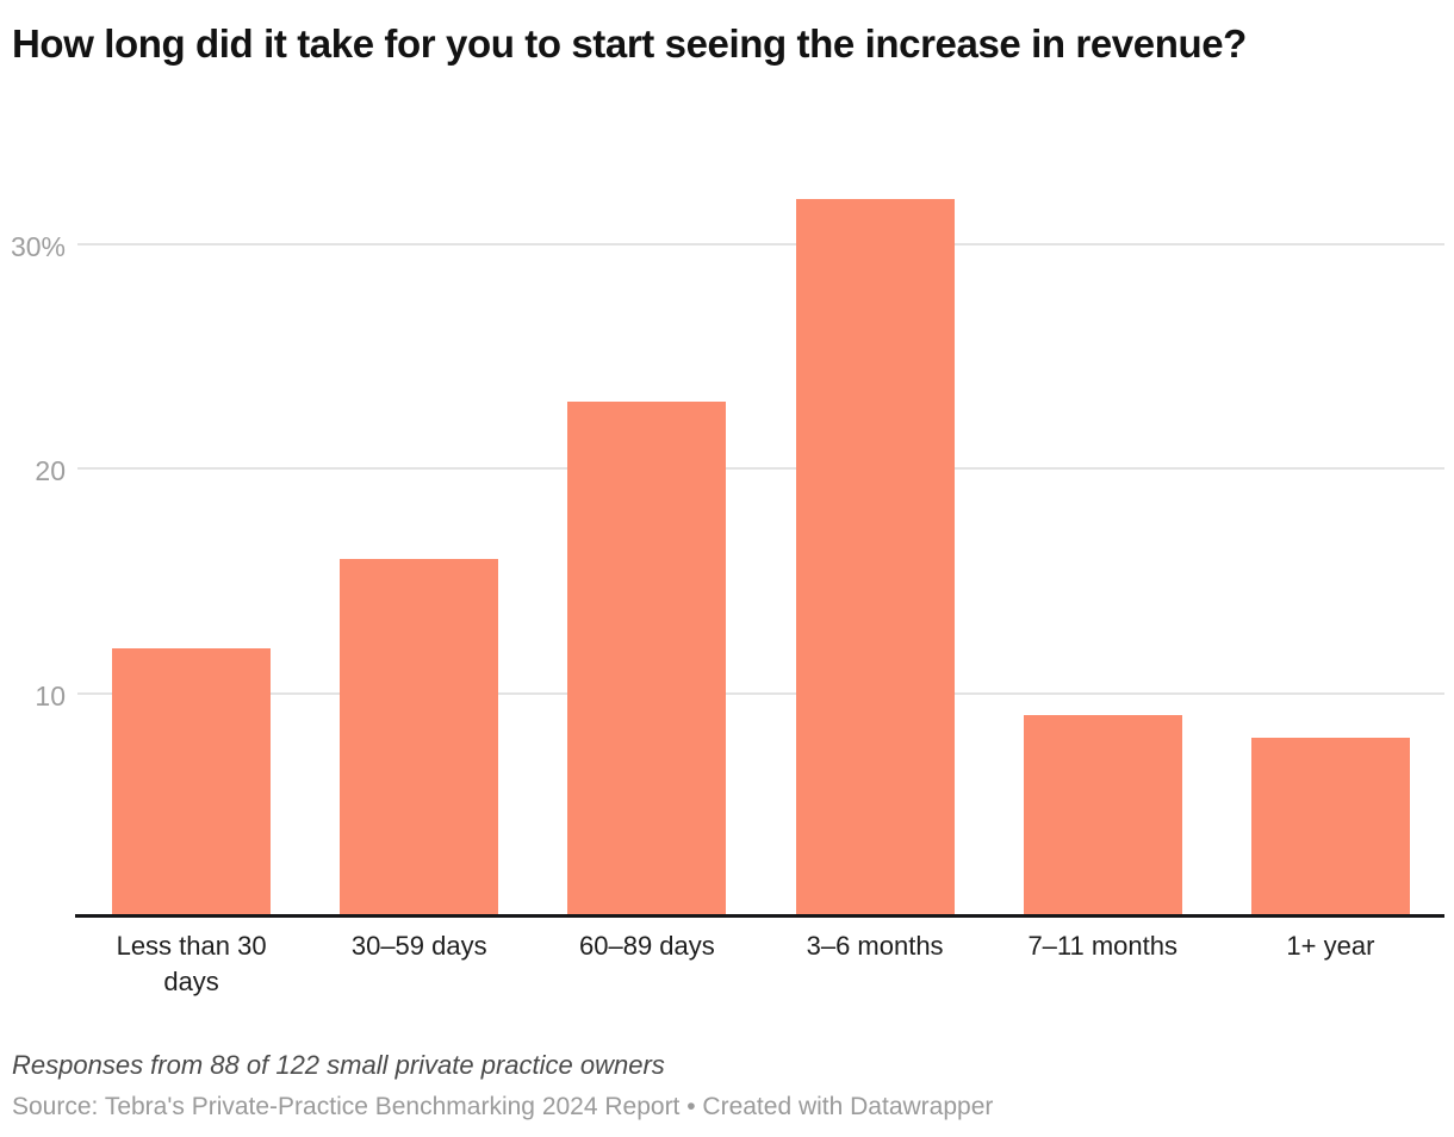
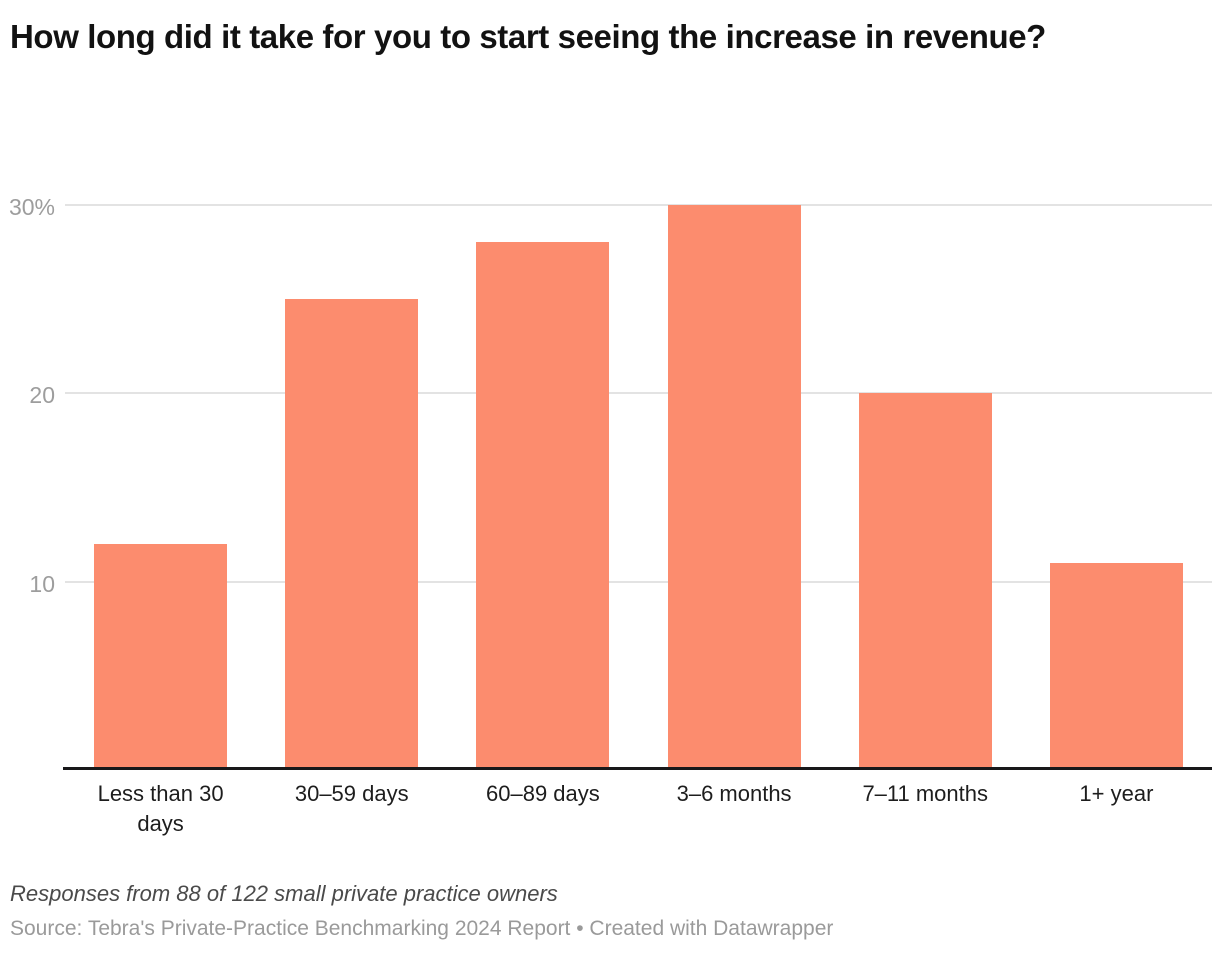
30–59 days: 16% -> 25%
60–89 days: 23% -> 28%
3–6 months: 32% -> 30%
7–11 months: 9% -> 20%
1+ year: 8% -> 11%
